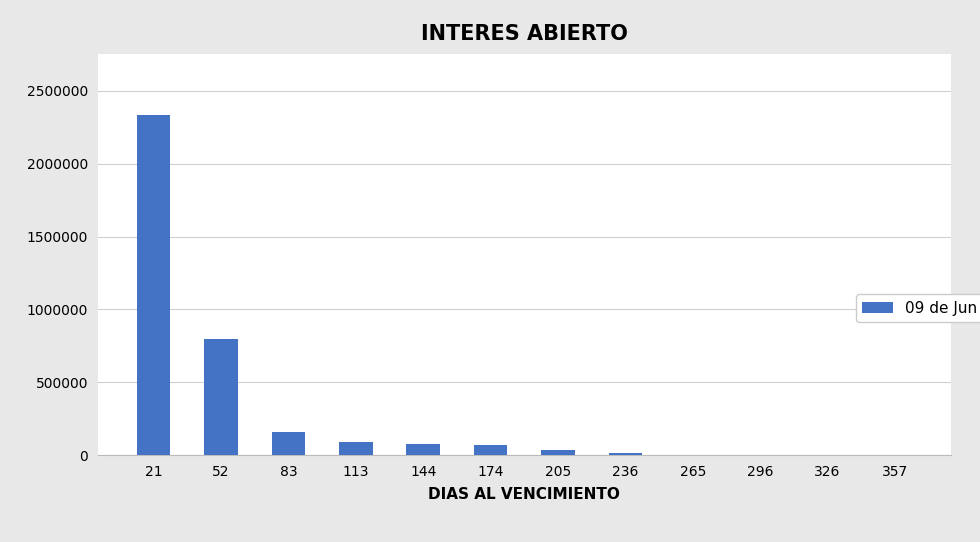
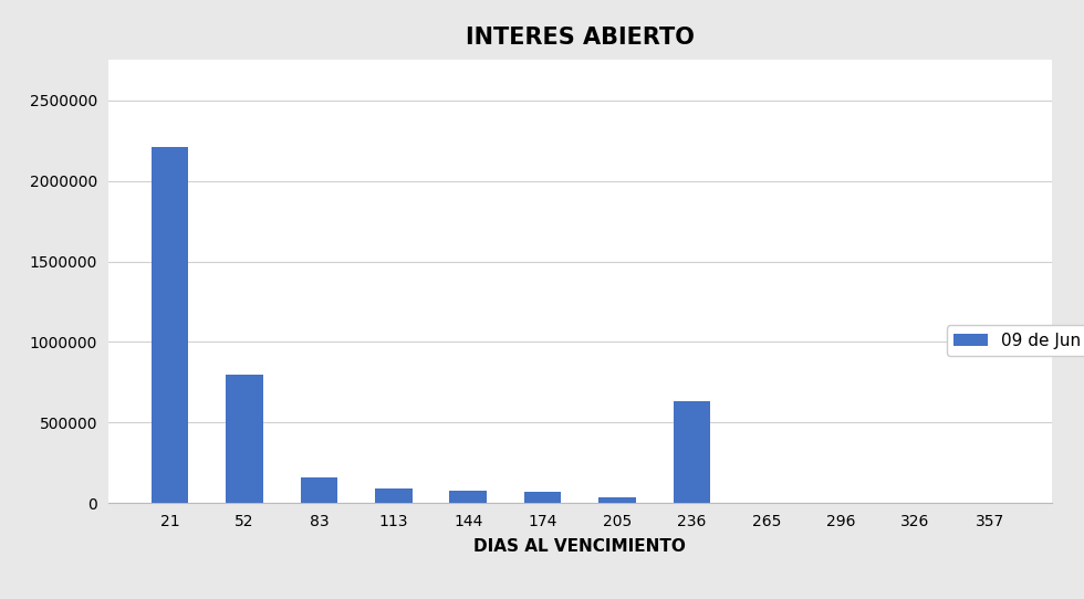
21: 2330000 -> 2210000
236: 20000 -> 630000
